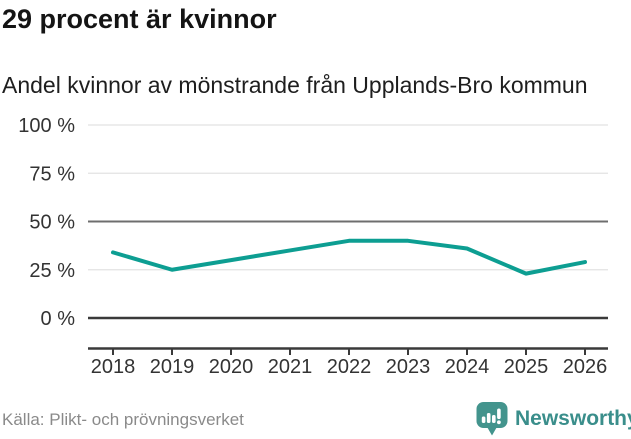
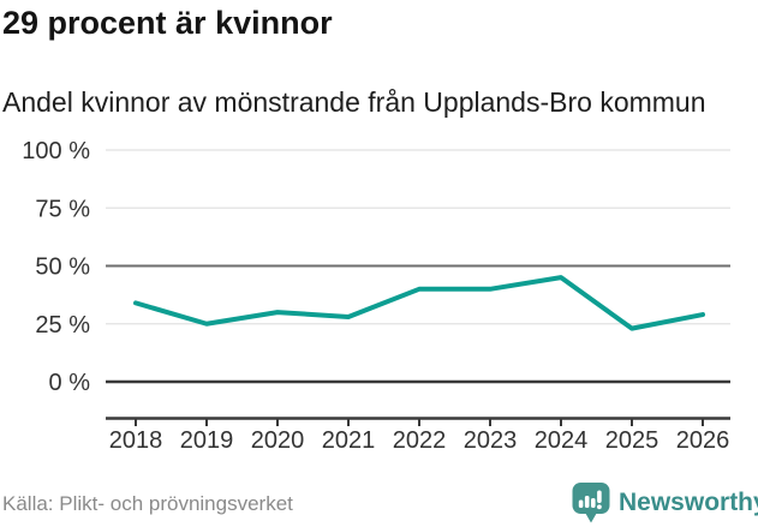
2021: 35% -> 28%
2024: 36% -> 45%
